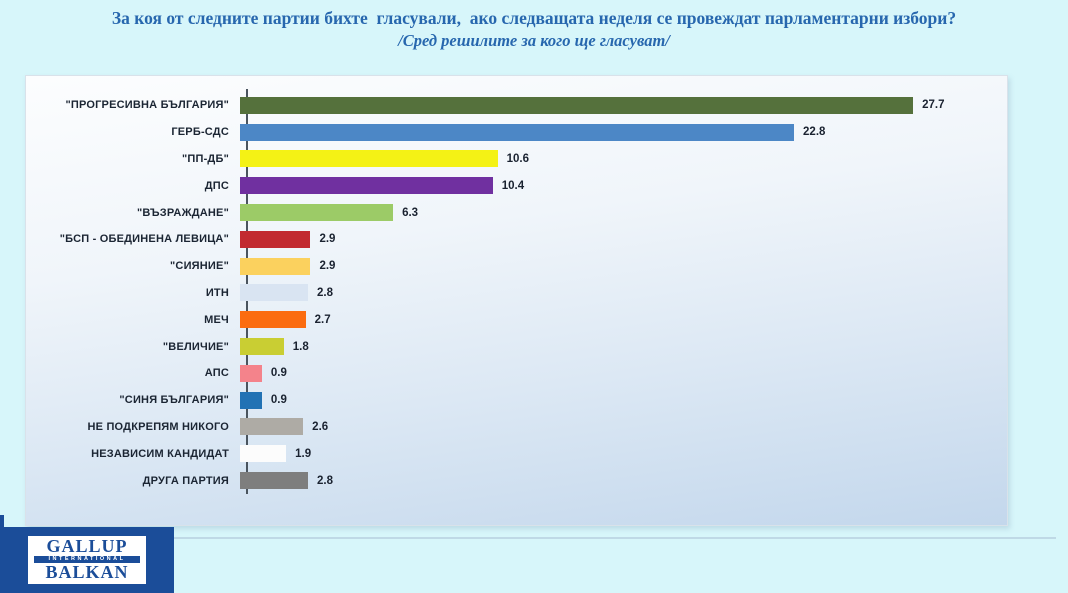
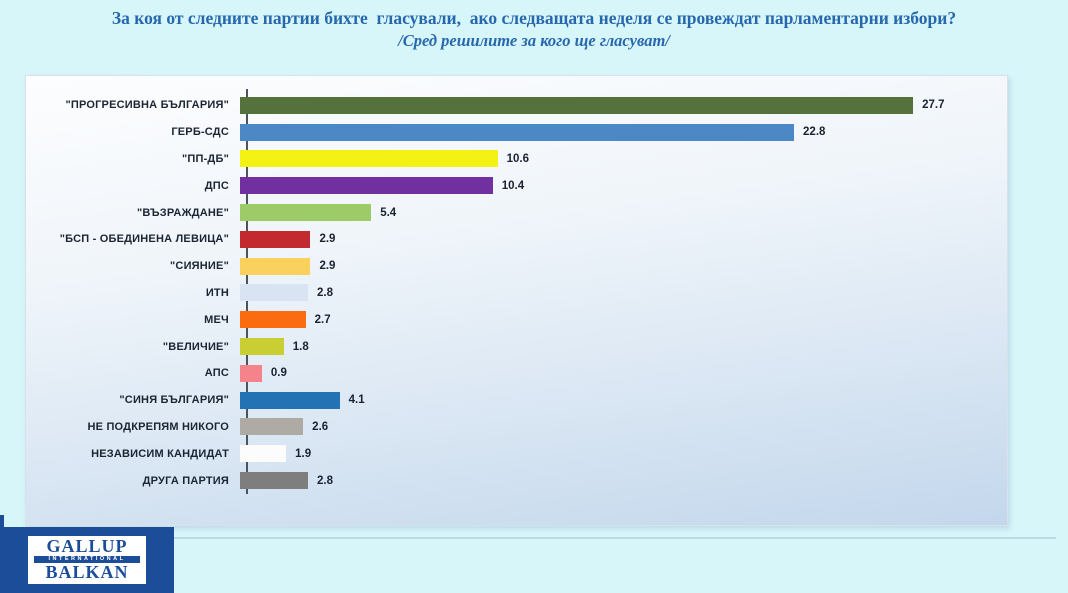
"ВЪЗРАЖДАНЕ": 6.3 -> 5.4
"СИНЯ БЪЛГАРИЯ": 0.9 -> 4.1
